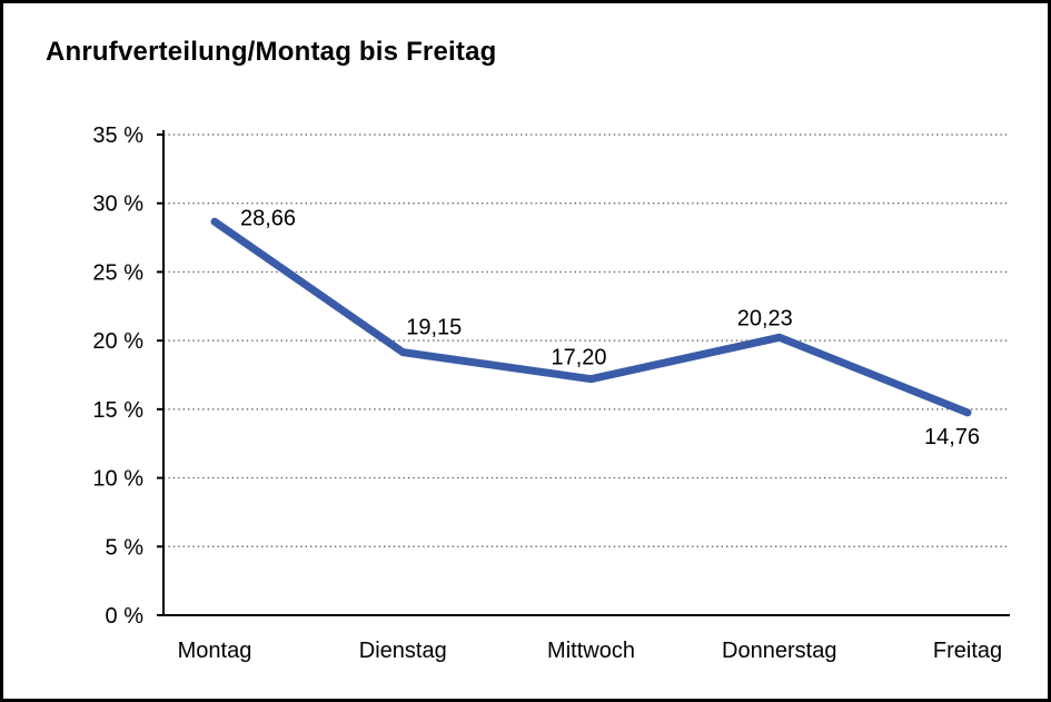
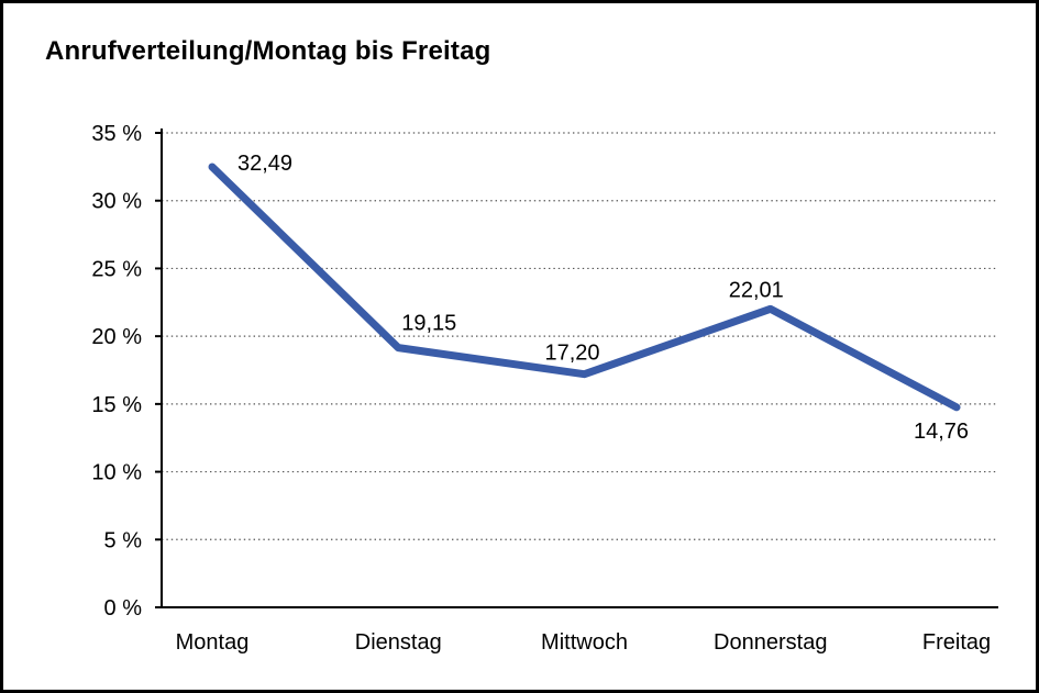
Montag: 28,66 -> 32,49
Donnerstag: 20,23 -> 22,01
